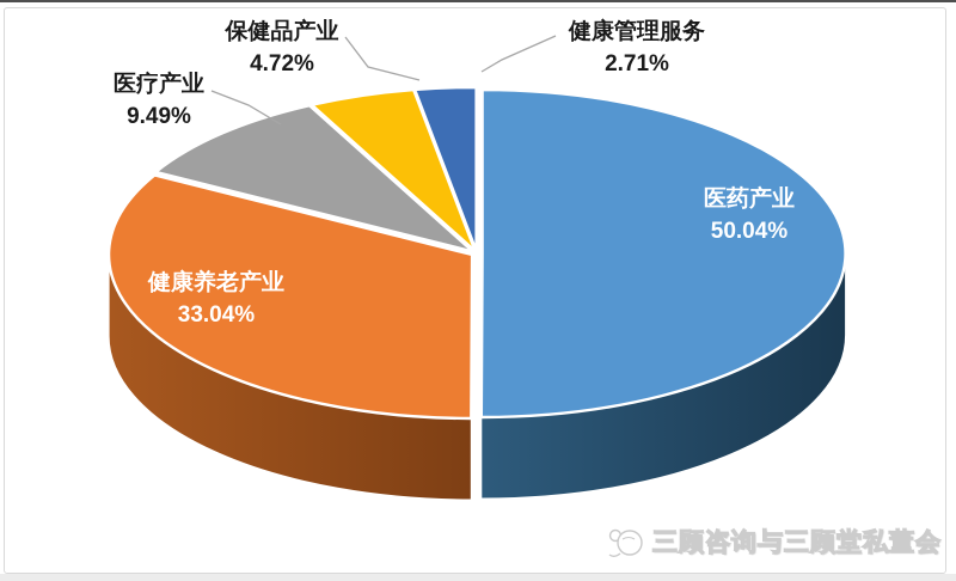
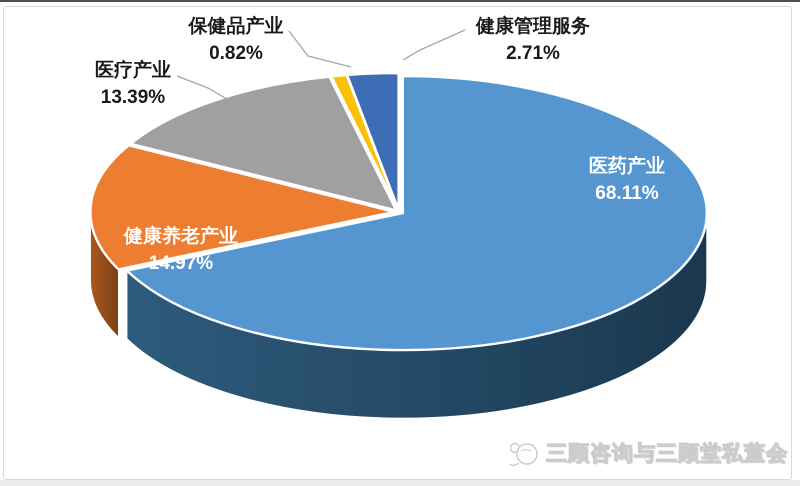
医药产业: 50.04% -> 68.11%
健康养老产业: 33.04% -> 14.97%
医疗产业: 9.49% -> 13.39%
保健品产业: 4.72% -> 0.82%
